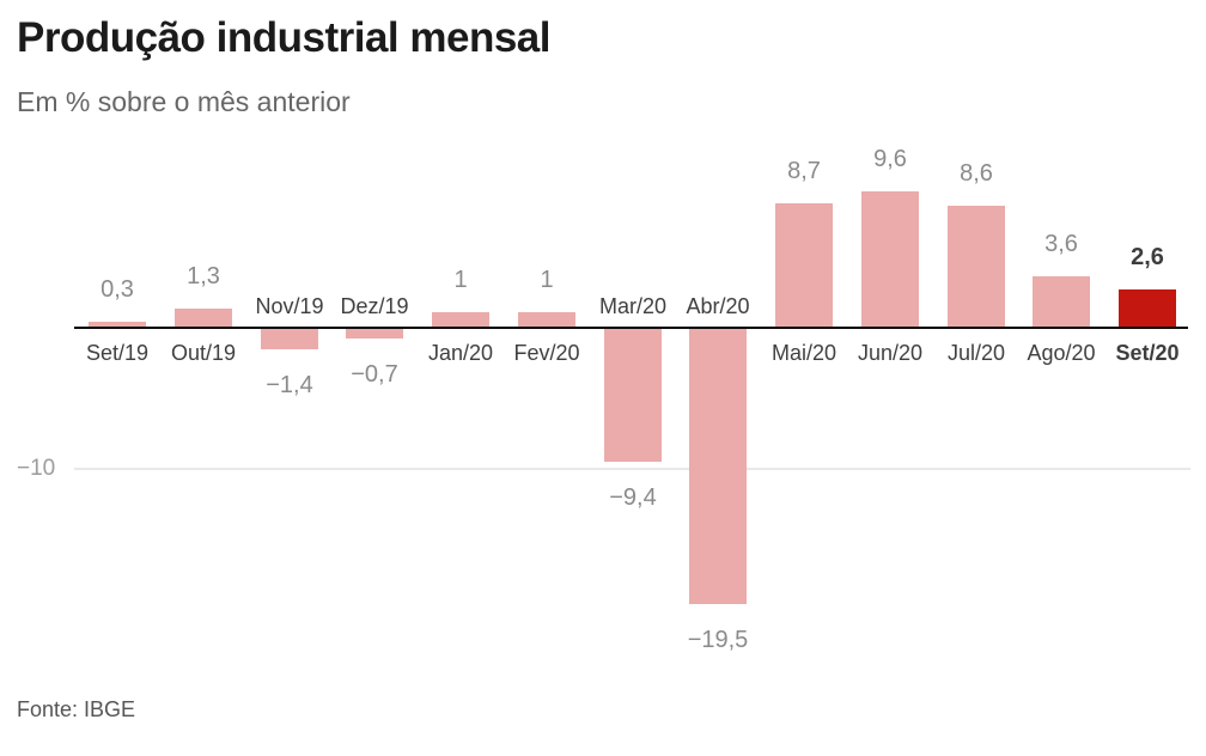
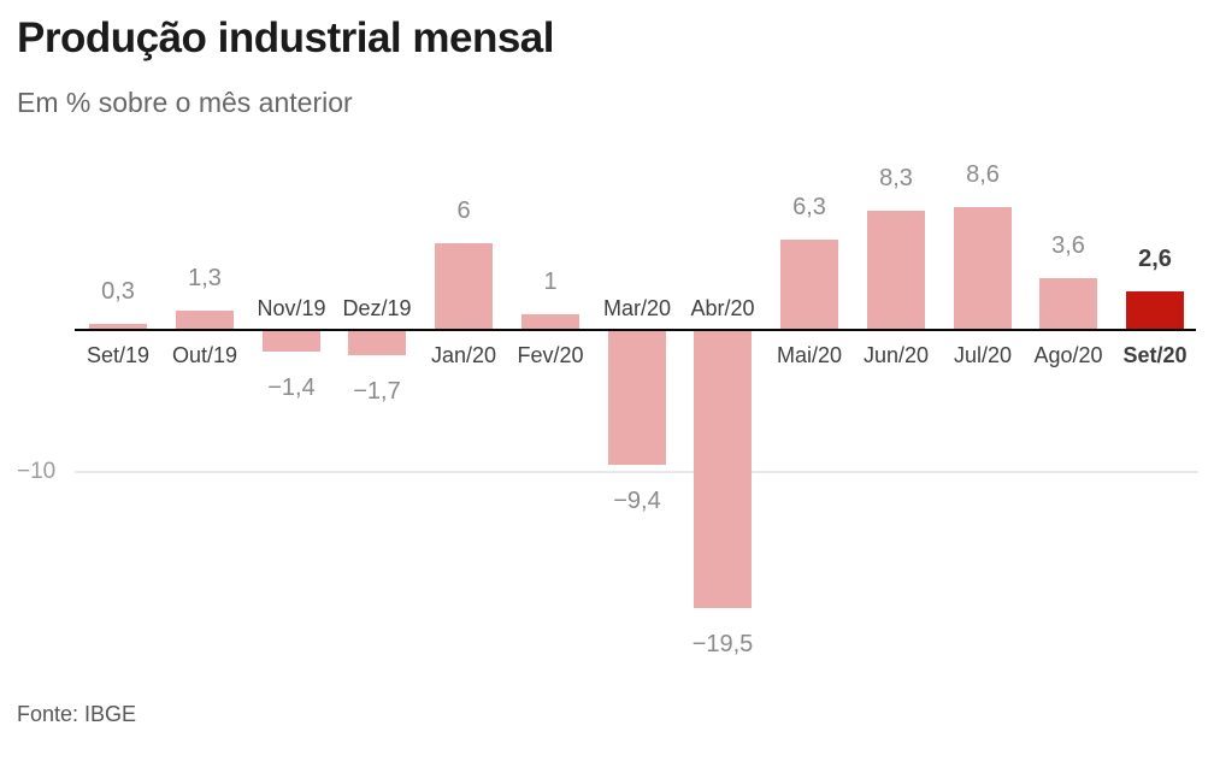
Dez/19: −0,7 -> −1,7
Jan/20: 1 -> 6
Mai/20: 8,7 -> 6,3
Jun/20: 9,6 -> 8,3
